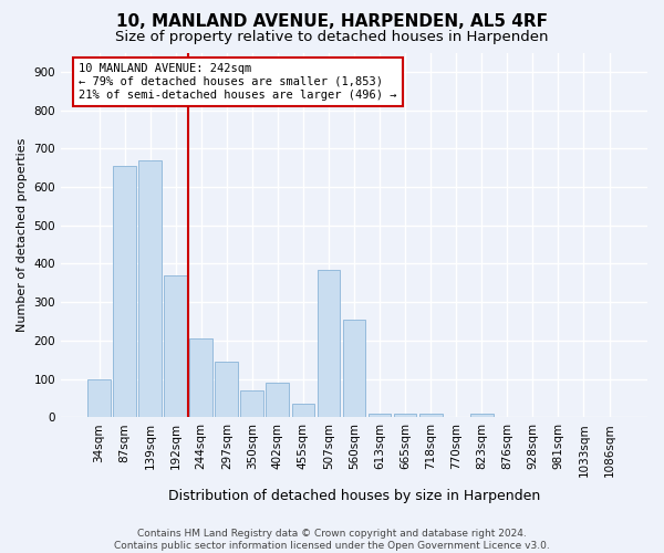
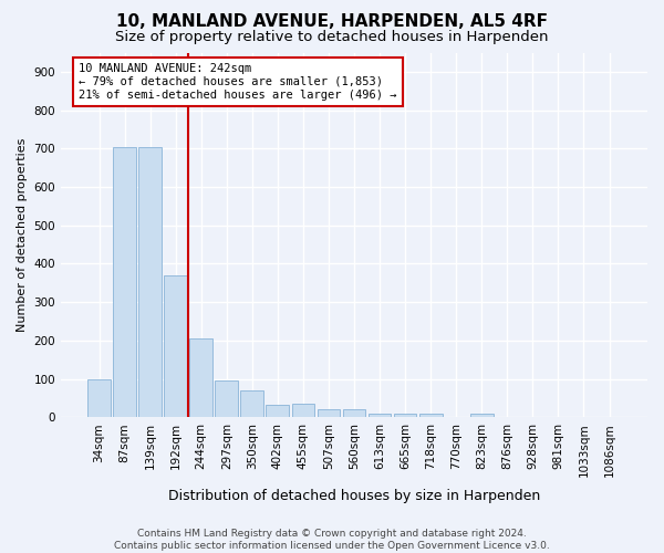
87sqm: 655 -> 705
139sqm: 670 -> 705
297sqm: 145 -> 95
402sqm: 90 -> 32
507sqm: 385 -> 22
560sqm: 255 -> 22
